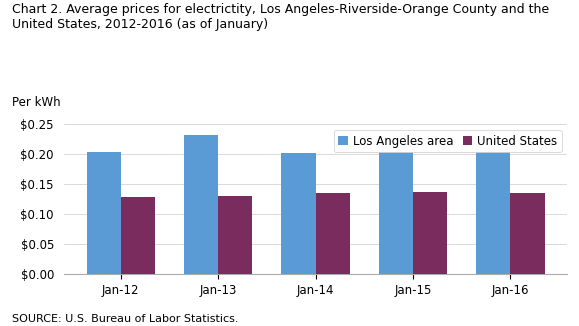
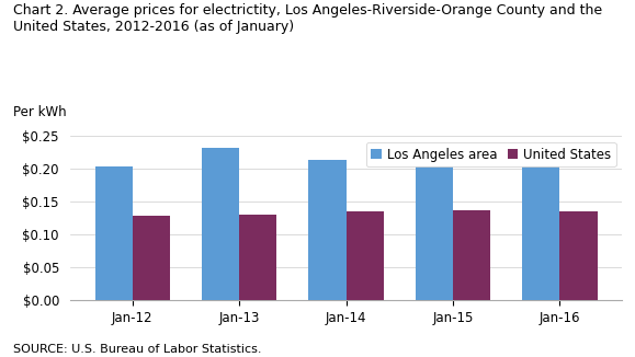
Los Angeles area/Jan-14: $0.202 -> $0.213
